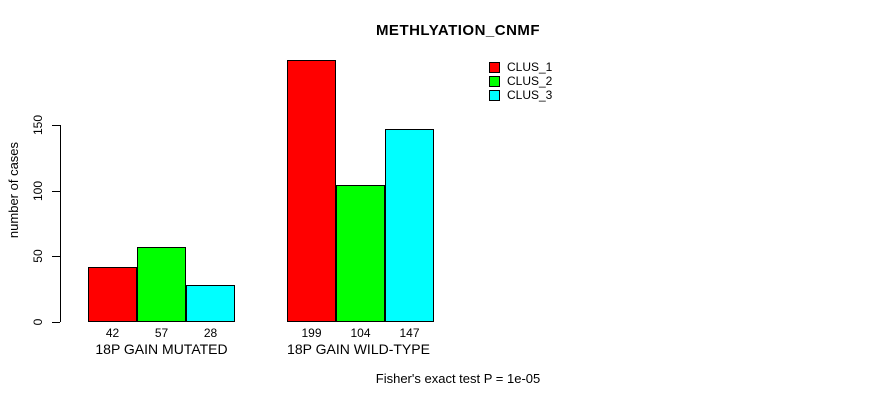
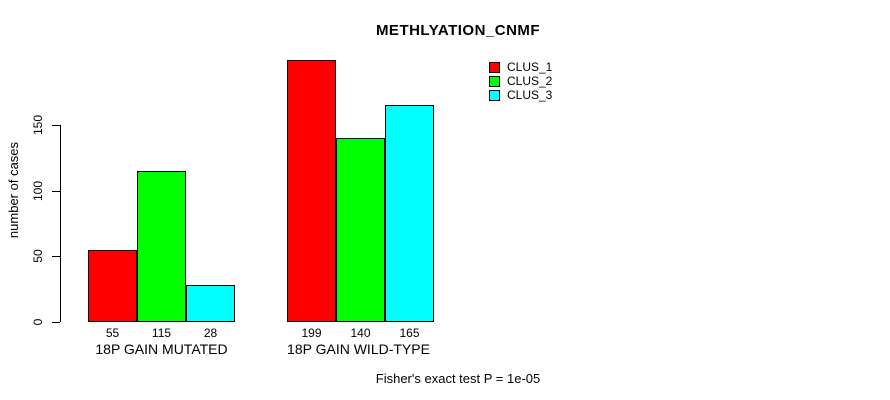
CLUS_1/18P GAIN MUTATED: 42 -> 55
CLUS_2/18P GAIN MUTATED: 57 -> 115
CLUS_2/18P GAIN WILD-TYPE: 104 -> 140
CLUS_3/18P GAIN WILD-TYPE: 147 -> 165
